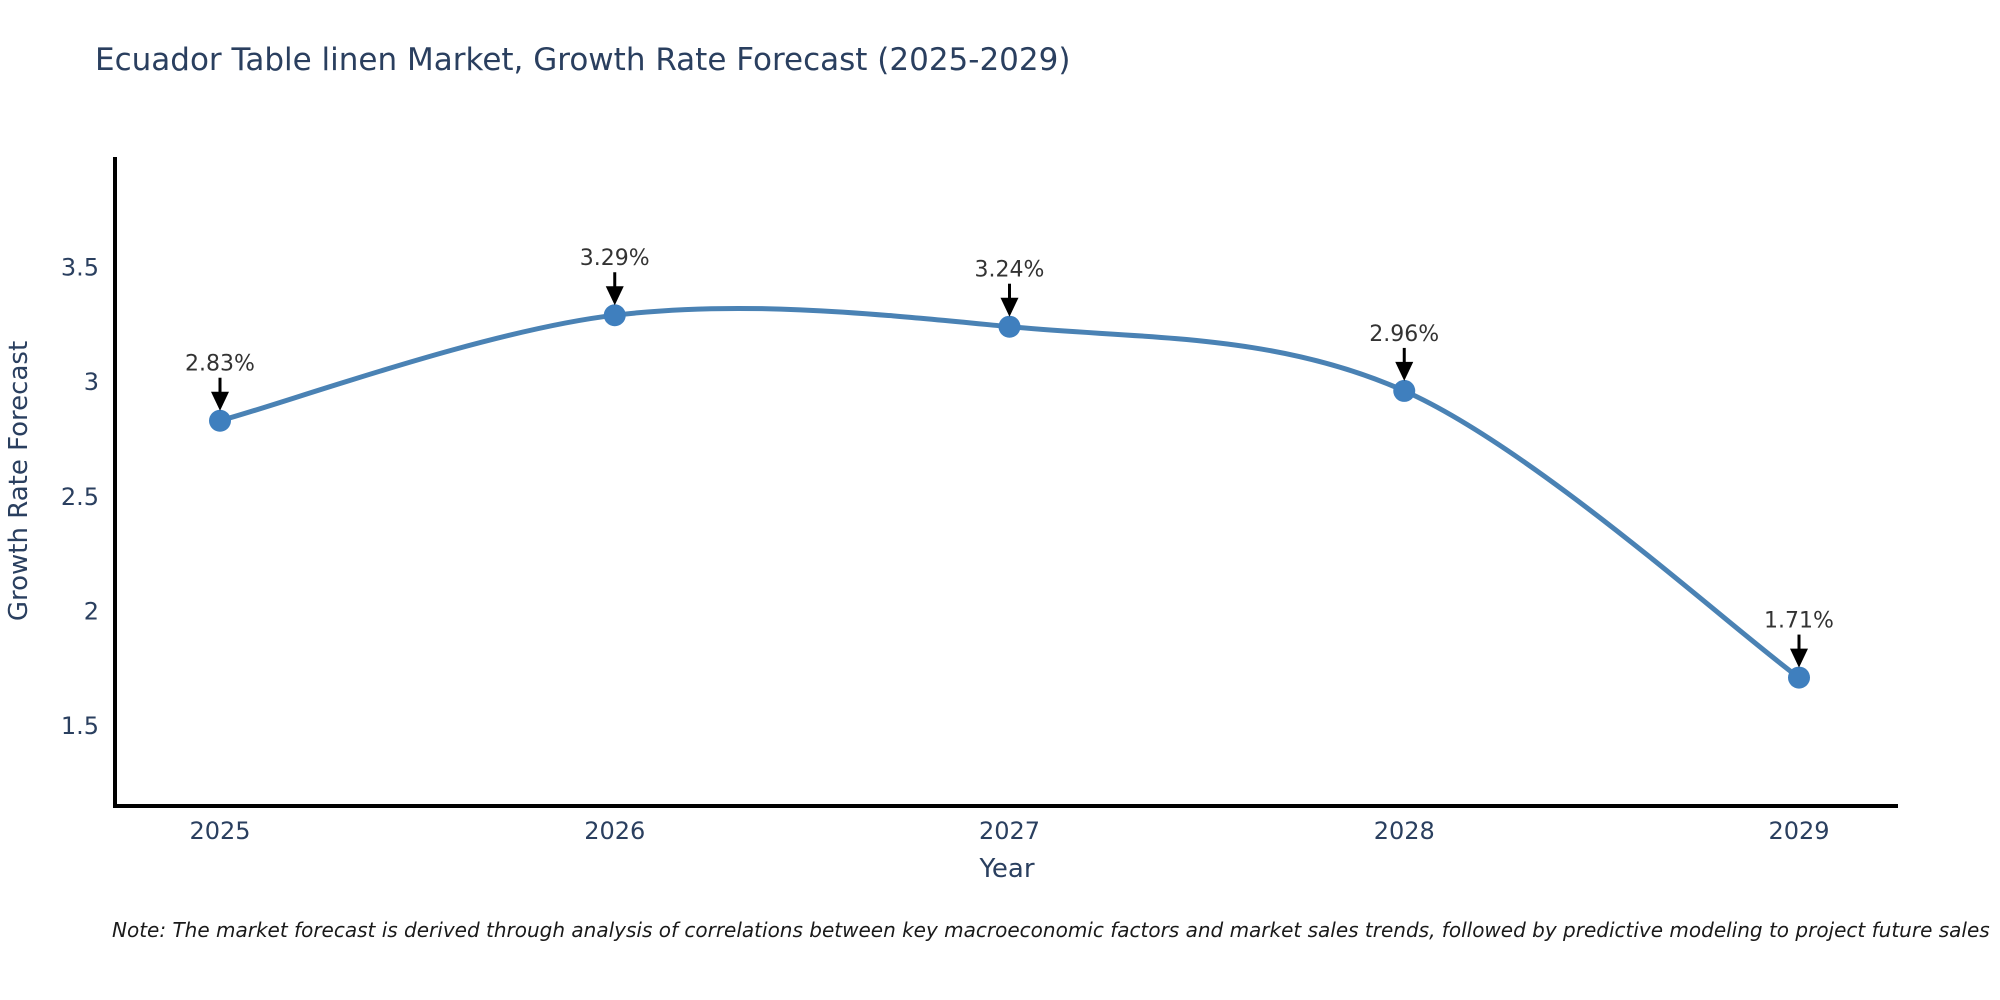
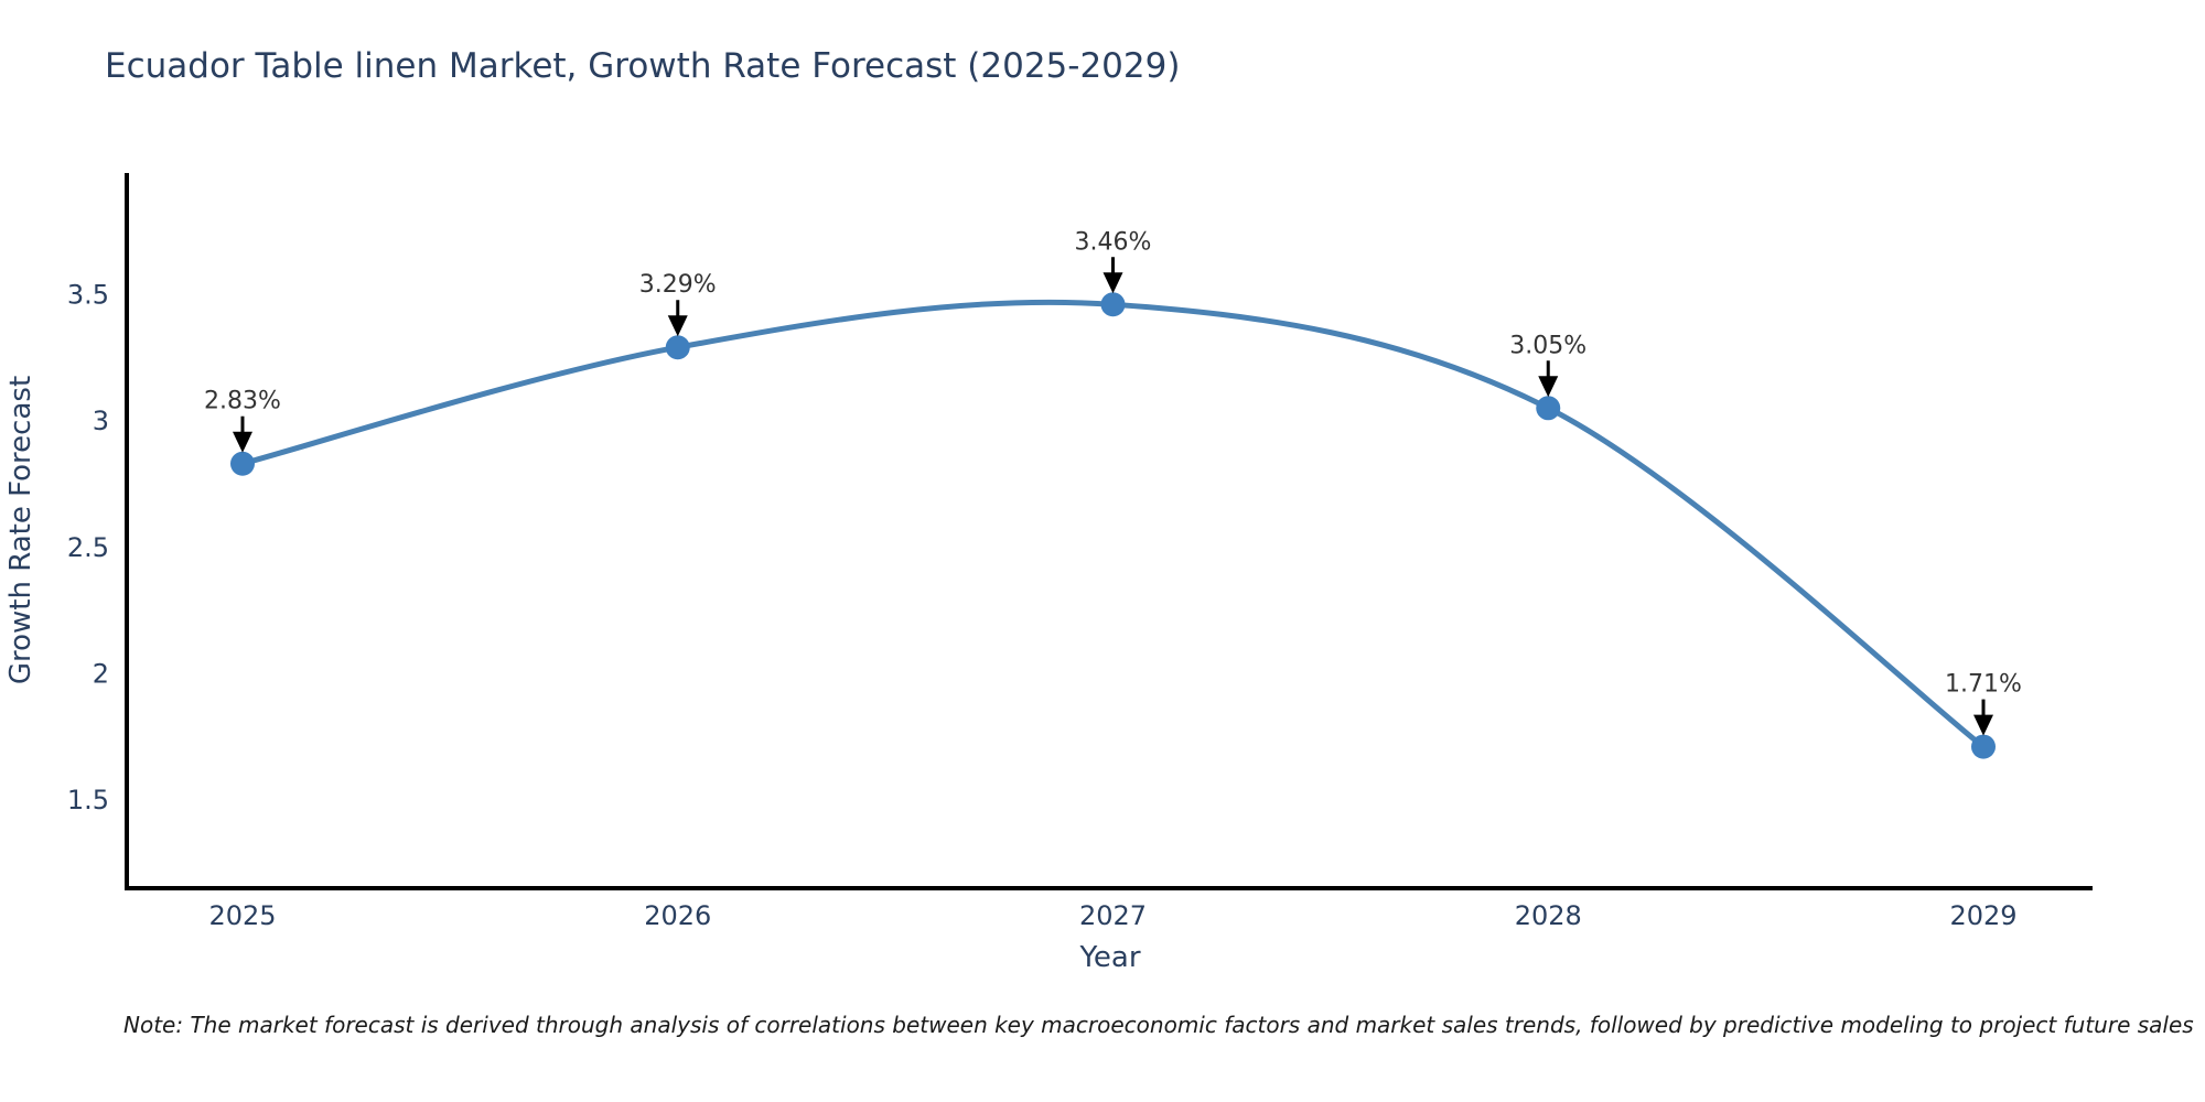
2027: 3.24% -> 3.46%
2028: 2.96% -> 3.05%
